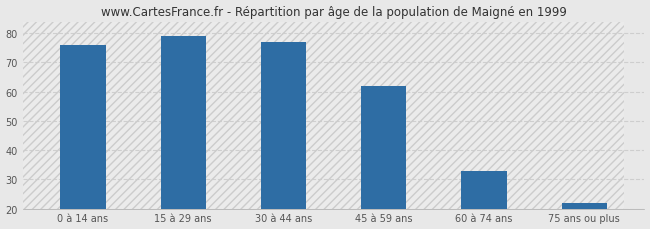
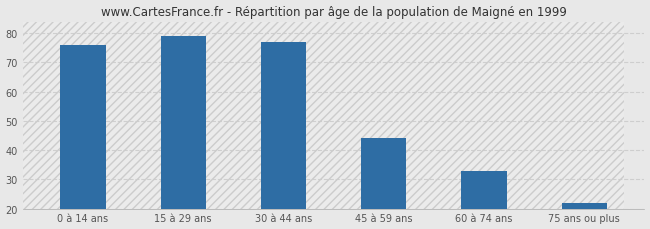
45 à 59 ans: 62 -> 44
